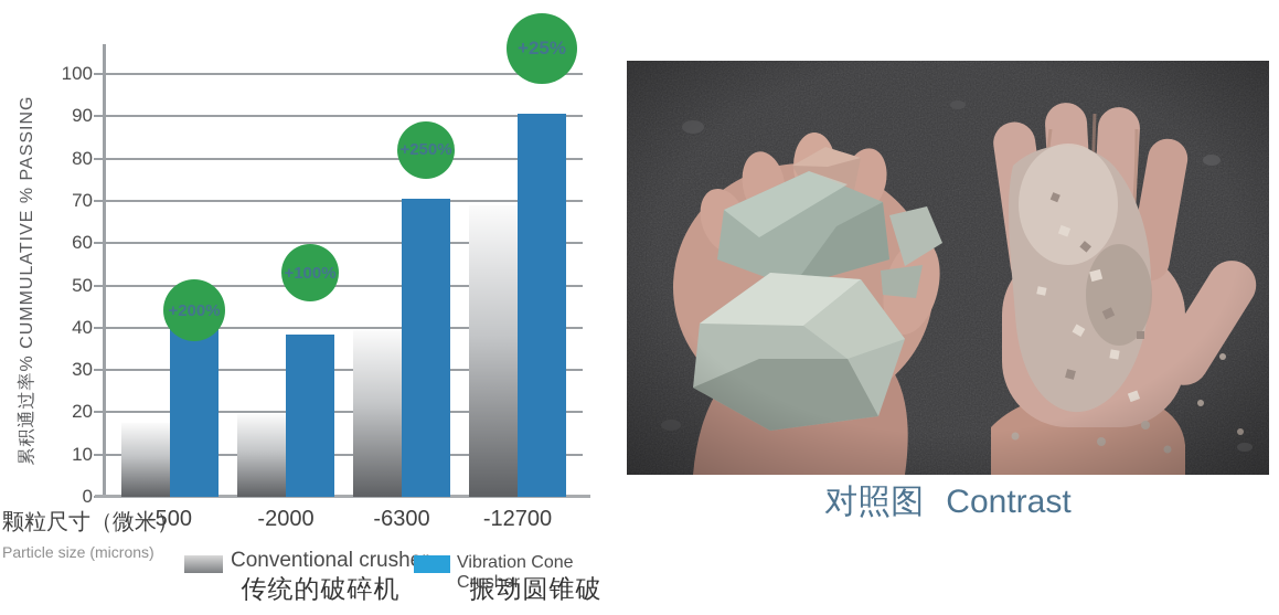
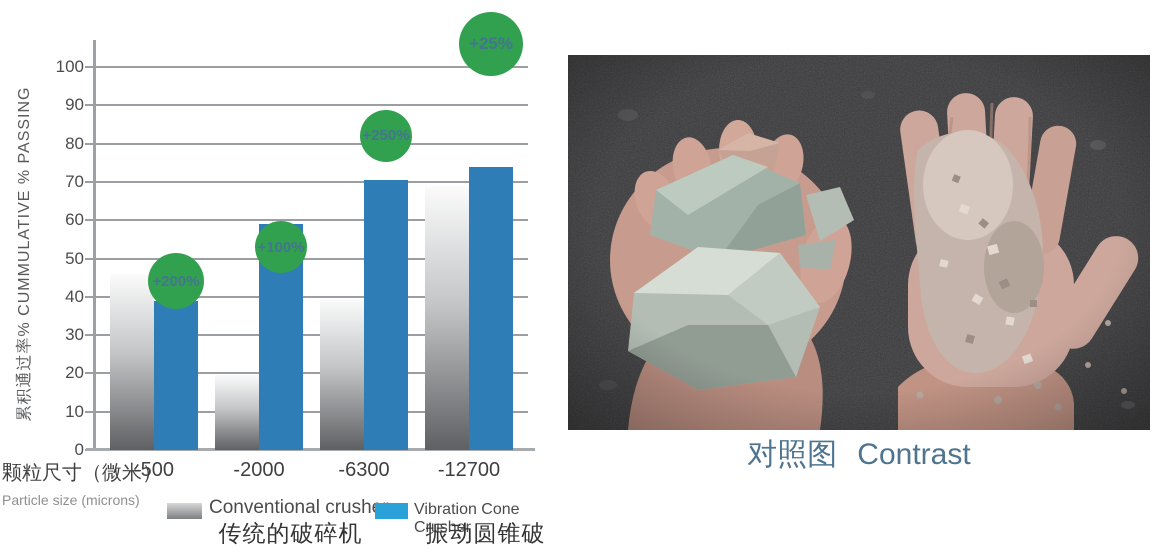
Conventional crusher/-500: 18 -> 46
Vibration Cone Crusher/-500: 43 -> 39
Vibration Cone Crusher/-2000: 38 -> 59
Vibration Cone Crusher/-12700: 90 -> 74
